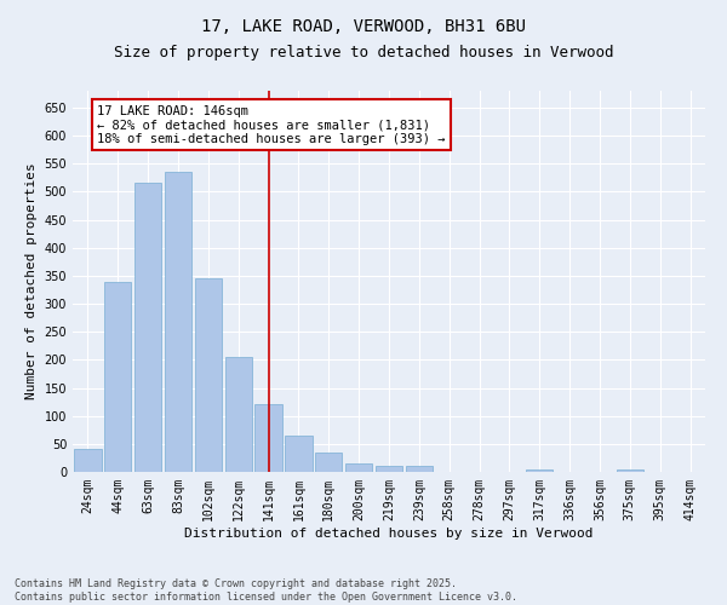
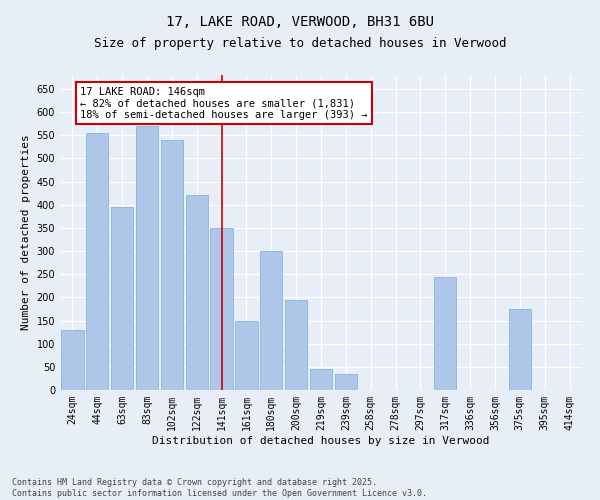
24sqm: 40 -> 130
44sqm: 340 -> 555
63sqm: 515 -> 395
83sqm: 535 -> 570
102sqm: 345 -> 540
122sqm: 205 -> 420
141sqm: 120 -> 350
161sqm: 65 -> 150
180sqm: 35 -> 300
200sqm: 15 -> 195
219sqm: 10 -> 45
239sqm: 10 -> 35
317sqm: 5 -> 245
375sqm: 5 -> 175
